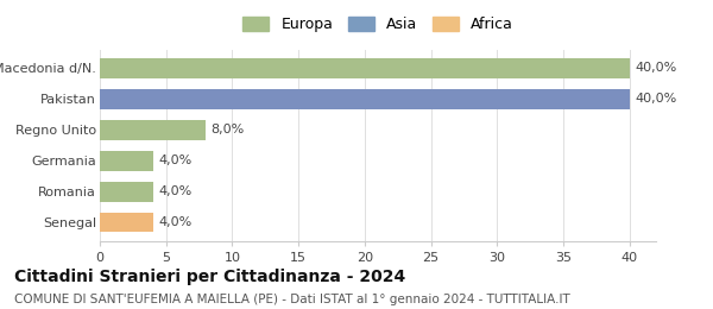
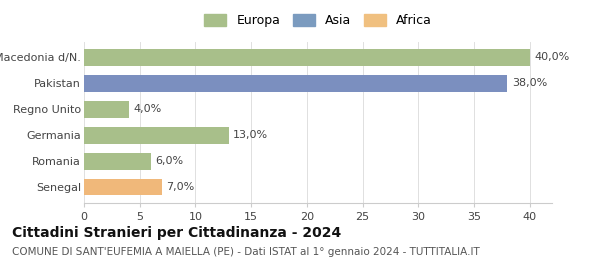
Pakistan: 40,0% -> 38,0%
Regno Unito: 8,0% -> 4,0%
Germania: 4,0% -> 13,0%
Romania: 4,0% -> 6,0%
Senegal: 4,0% -> 7,0%
